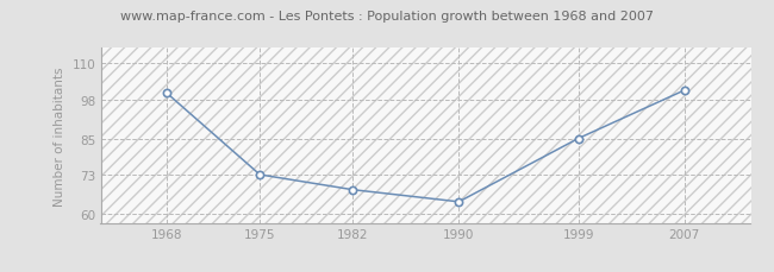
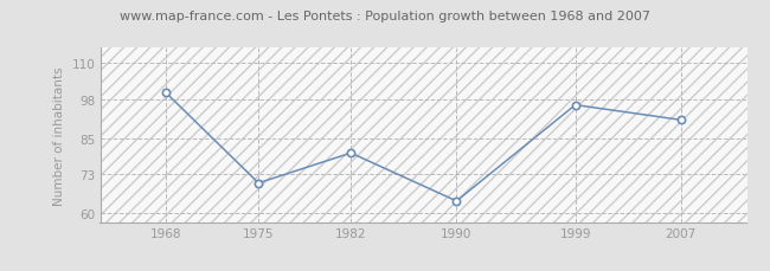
1975: 73 -> 70
1982: 68 -> 80
1999: 85 -> 96
2007: 101 -> 91
